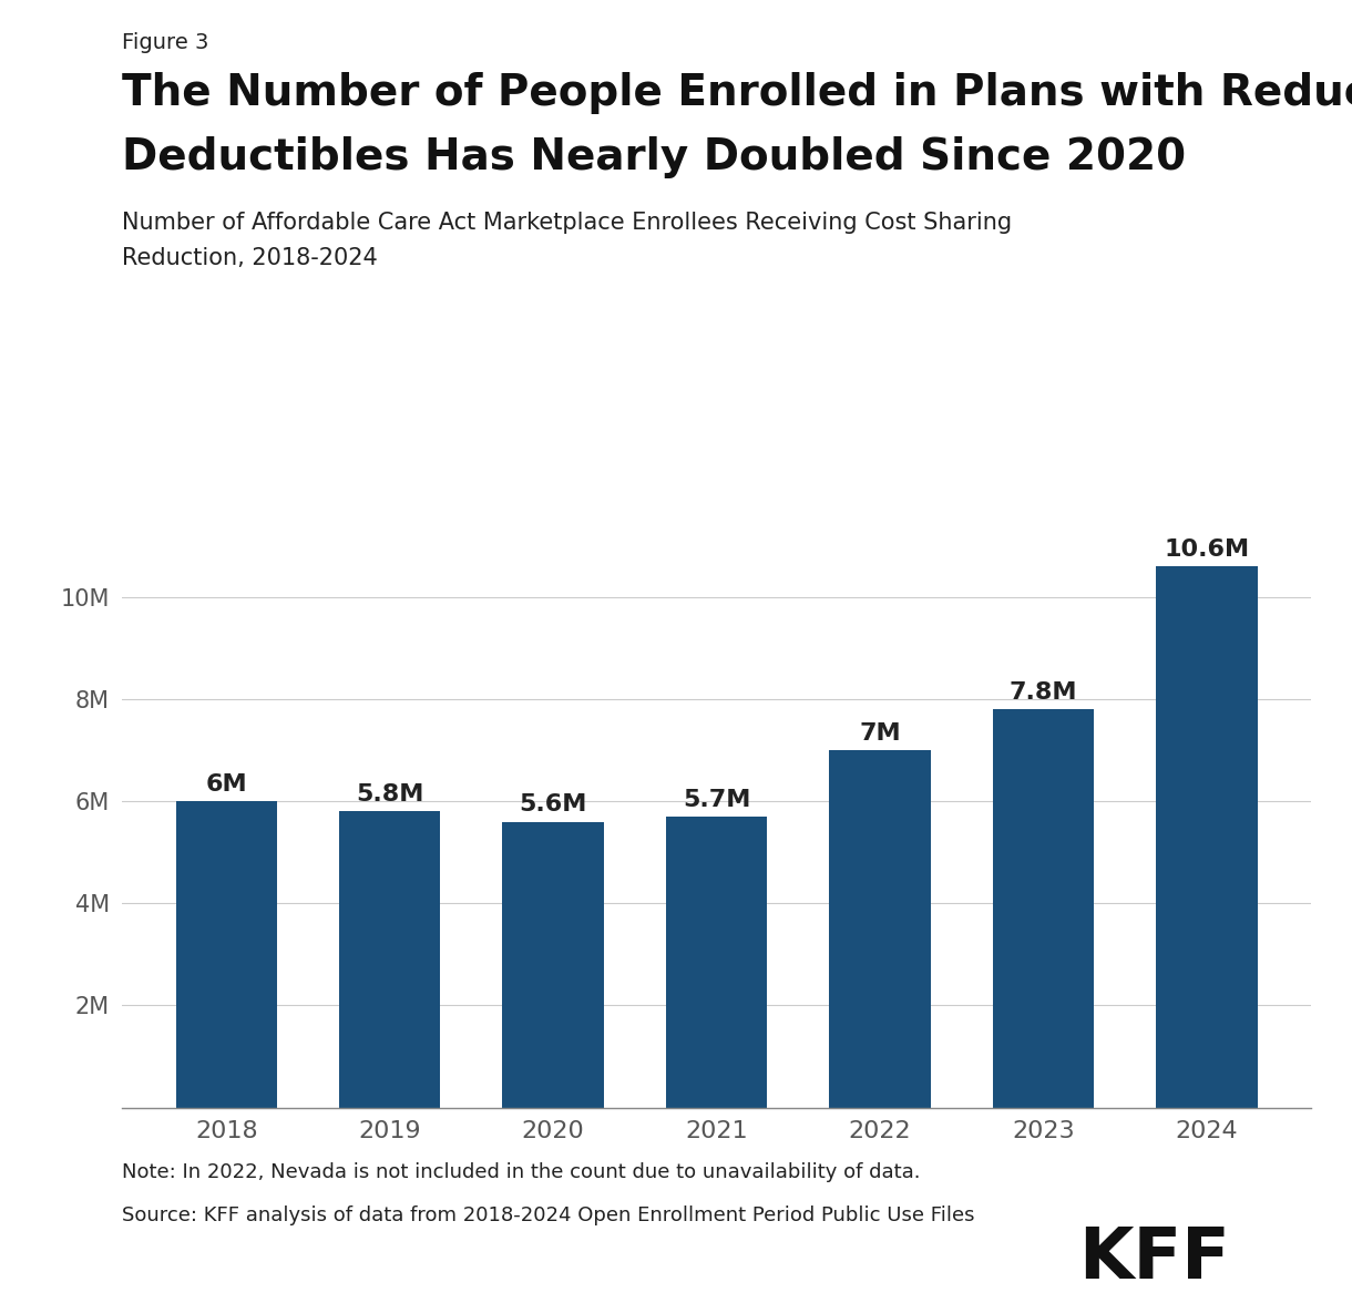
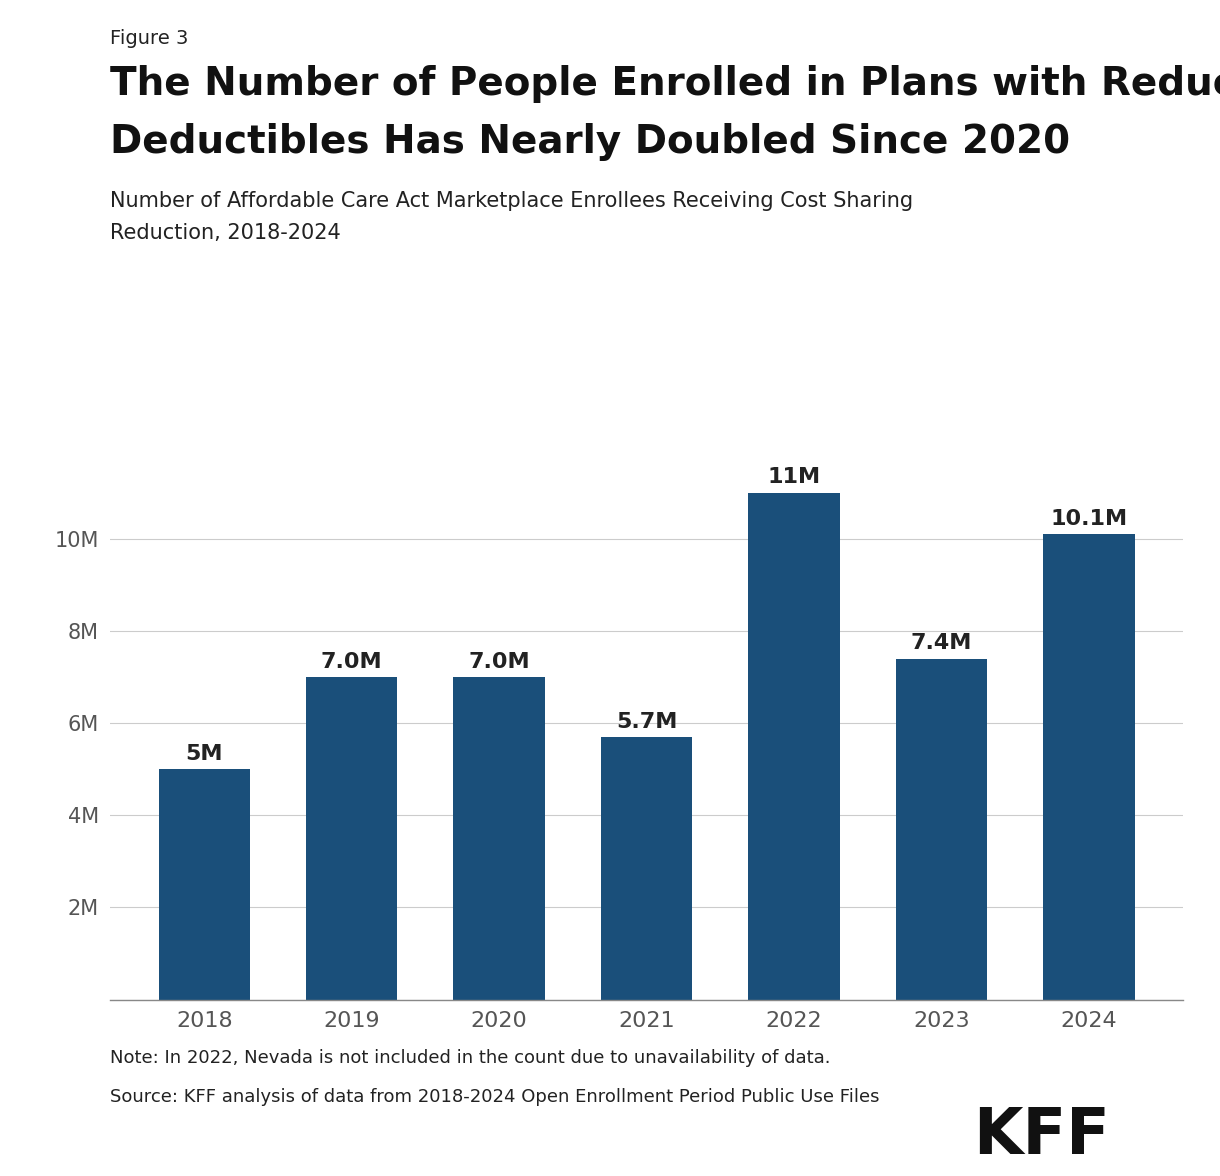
2018: 6M -> 5M
2019: 5.8M -> 7.0M
2020: 5.6M -> 7.0M
2022: 7M -> 11M
2023: 7.8M -> 7.4M
2024: 10.6M -> 10.1M
